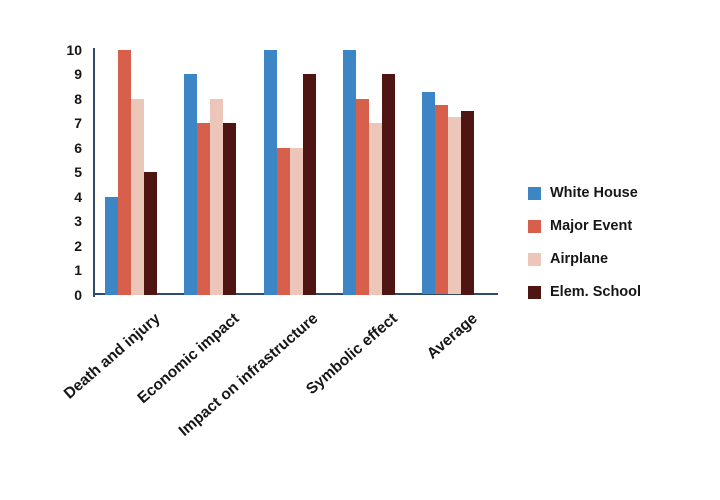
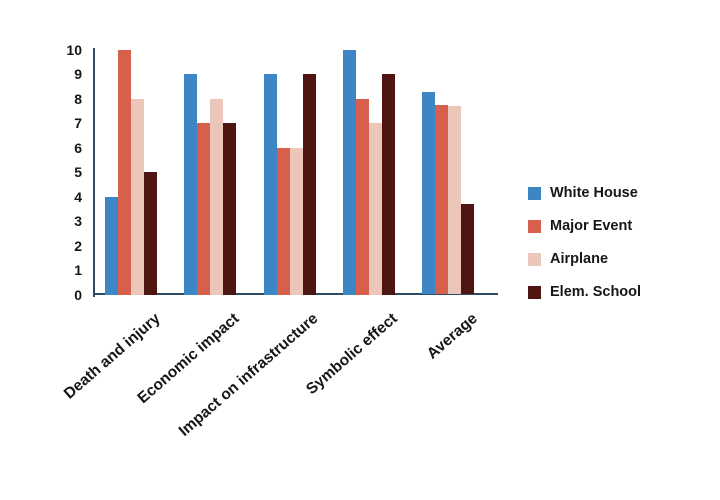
White House/Impact on infrastructure: 10.0 -> 9.0
Airplane/Average: 7.2 -> 7.7
Elem. School/Average: 7.5 -> 3.7
